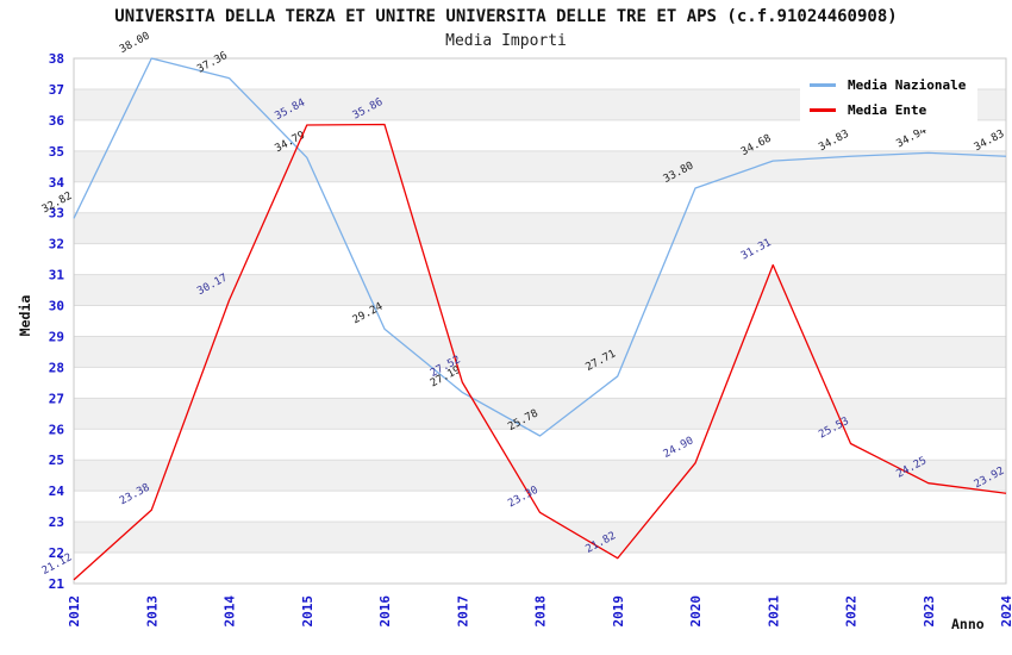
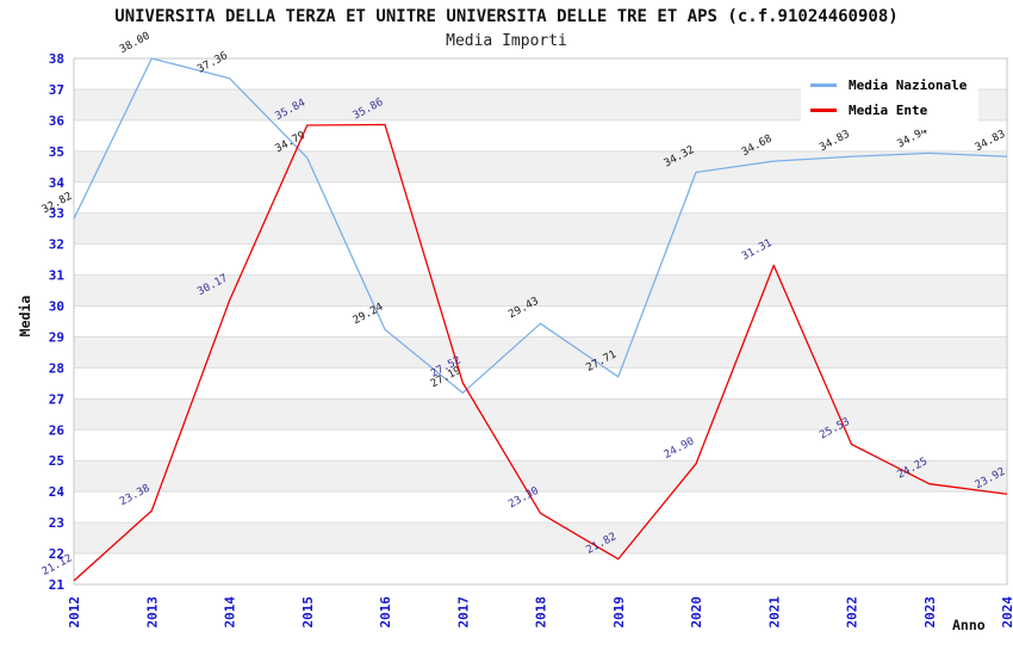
Media Nazionale/2018: 25.78 -> 29.43
Media Nazionale/2020: 33.80 -> 34.32
